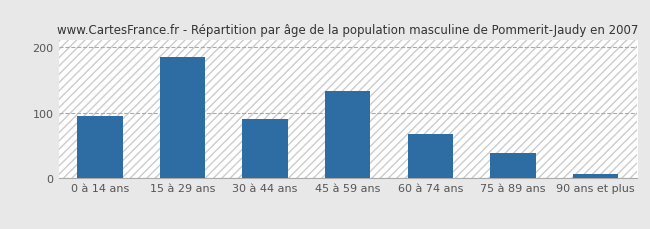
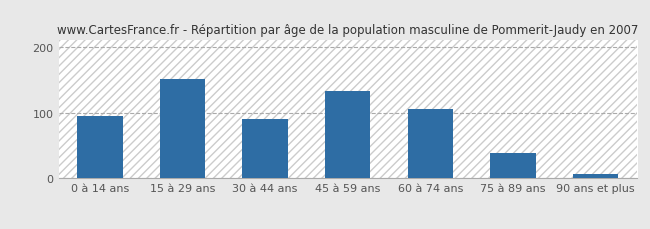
15 à 29 ans: 185 -> 152
60 à 74 ans: 67 -> 106
